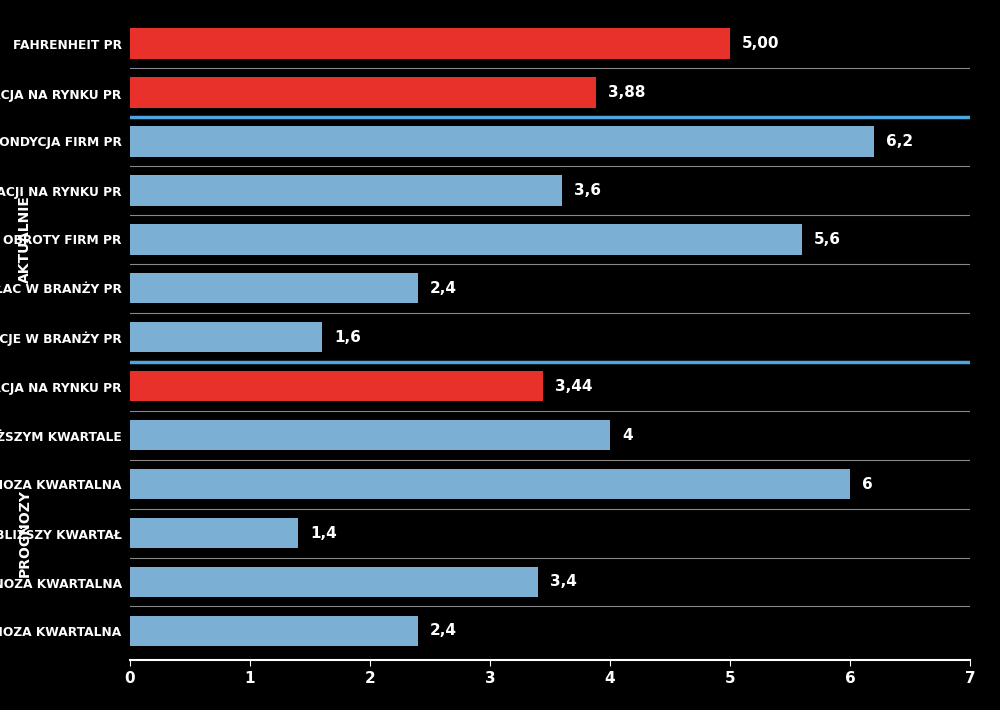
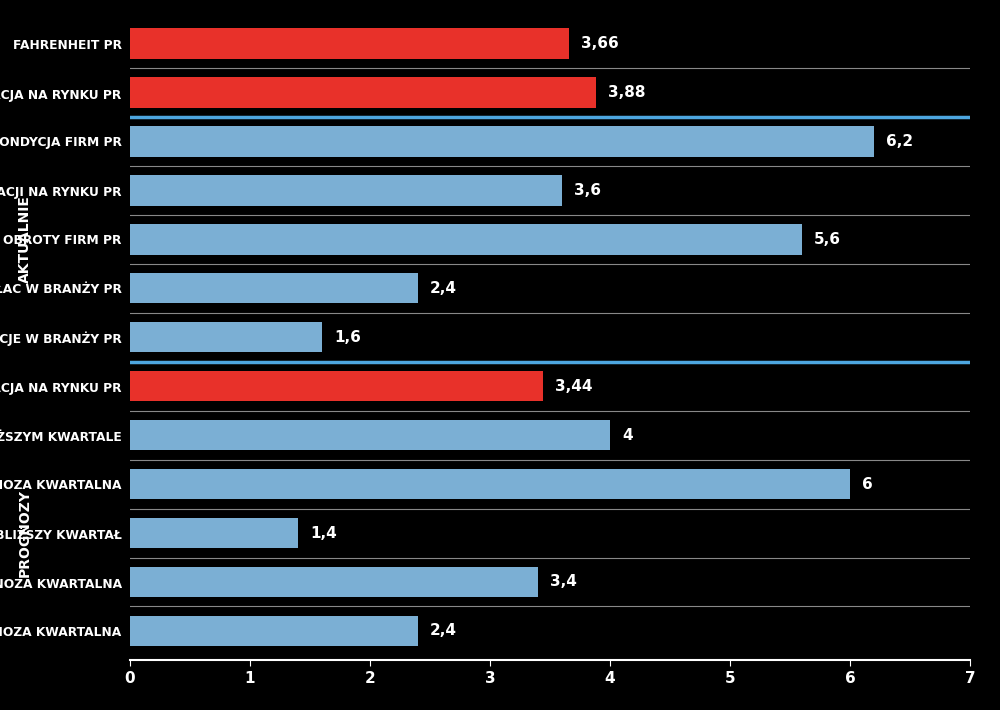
FAHRENHEIT PR: 5,00 -> 3,66
